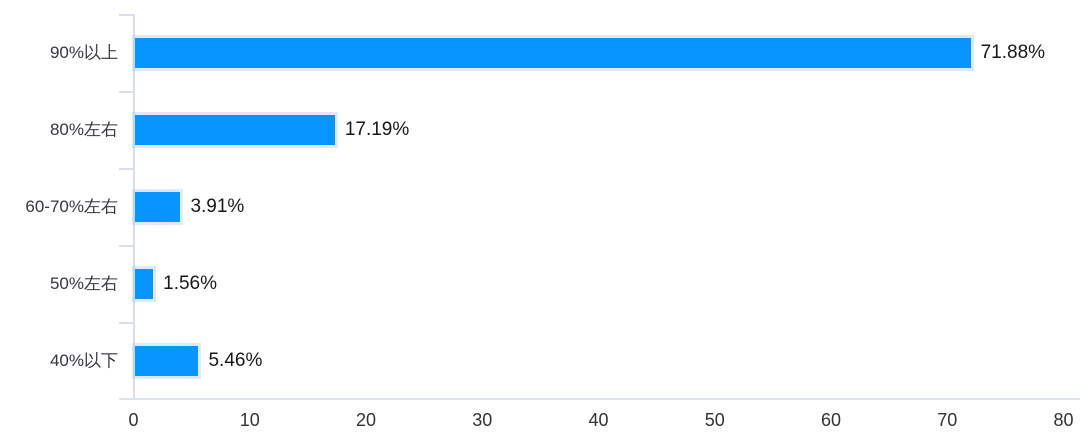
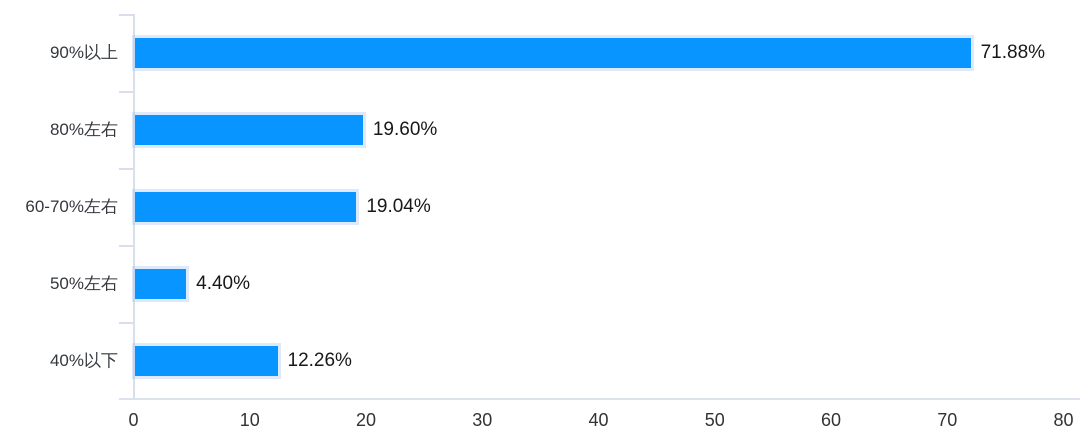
80%左右: 17.19% -> 19.60%
60-70%左右: 3.91% -> 19.04%
50%左右: 1.56% -> 4.40%
40%以下: 5.46% -> 12.26%
